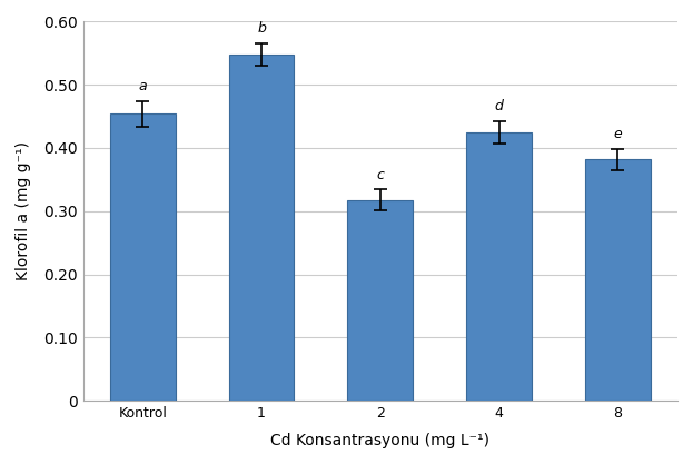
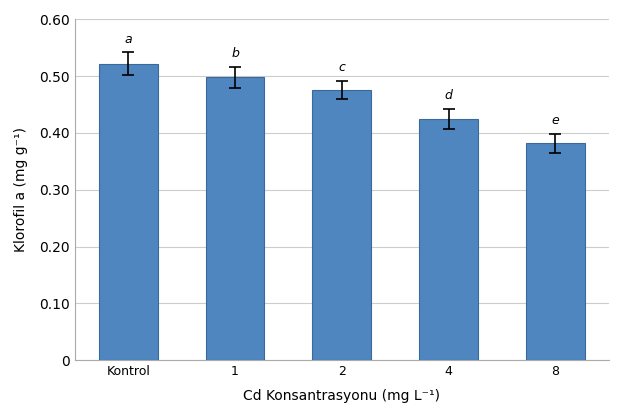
Kontrol: 0.454 -> 0.522
1: 0.548 -> 0.498
2: 0.318 -> 0.475
